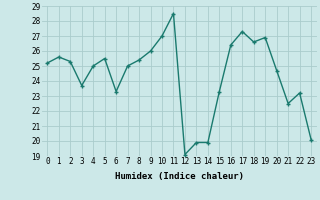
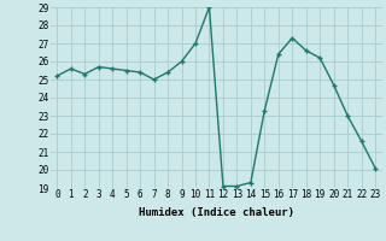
3: 23.7 -> 25.7
4: 25.0 -> 25.6
6: 23.3 -> 25.4
11: 28.5 -> 29.0
13: 19.9 -> 19.1
14: 19.9 -> 19.3
19: 26.9 -> 26.2
21: 22.5 -> 23.0
22: 23.2 -> 21.6
